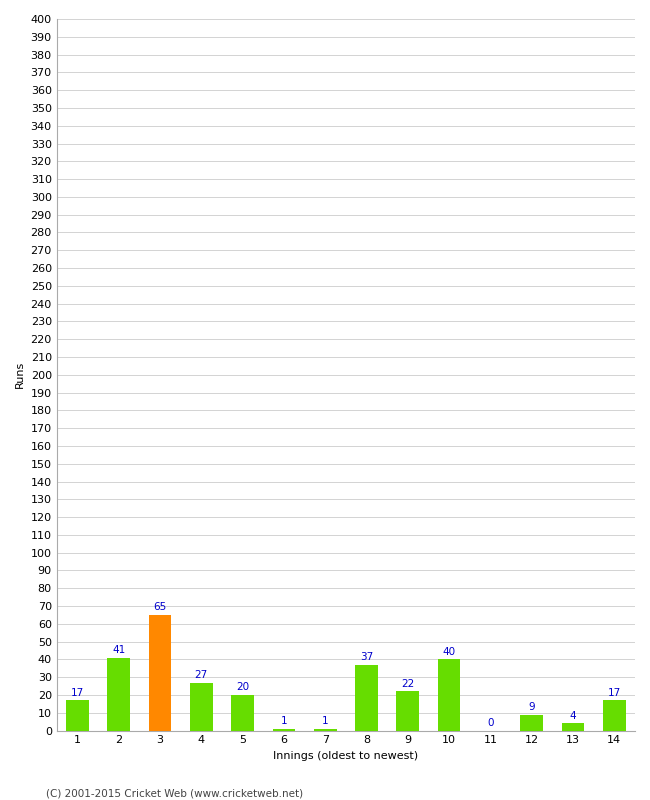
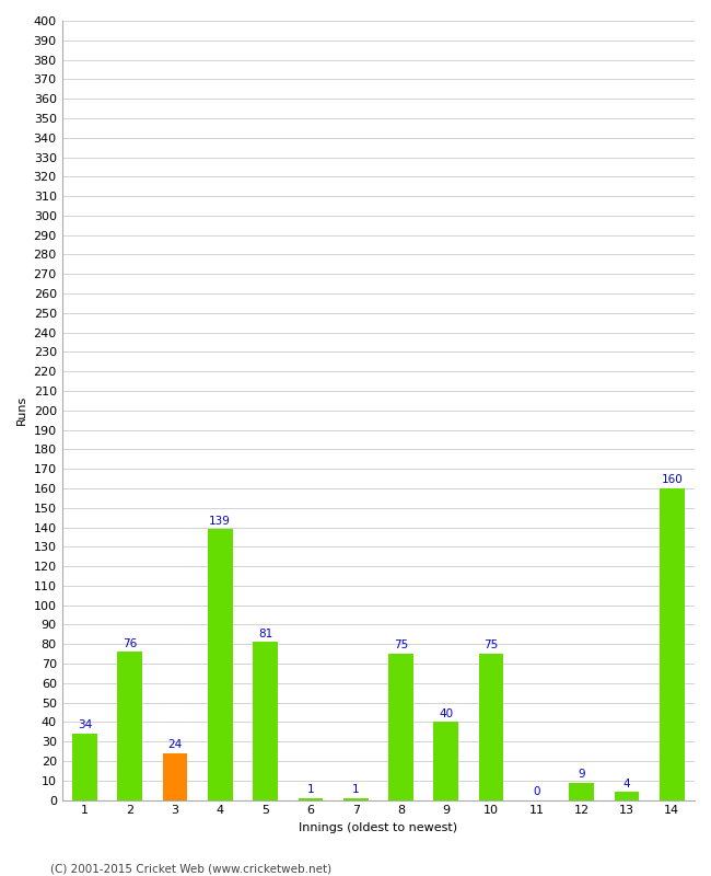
1: 17 -> 34
2: 41 -> 76
3: 65 -> 24
4: 27 -> 139
5: 20 -> 81
8: 37 -> 75
9: 22 -> 40
10: 40 -> 75
14: 17 -> 160
